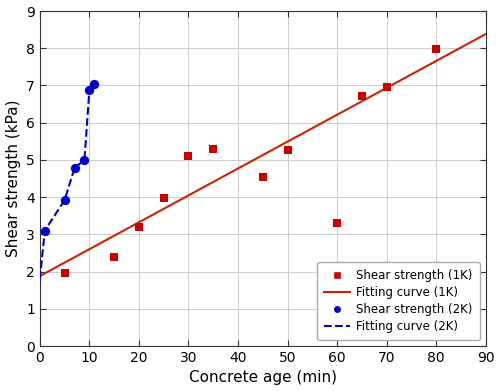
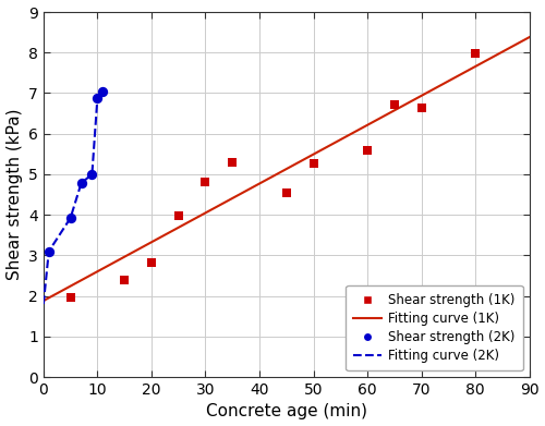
Shear strength (1K)/20: 3.20 -> 2.82
Shear strength (1K)/30: 5.10 -> 4.82
Shear strength (1K)/60: 3.30 -> 5.58
Shear strength (1K)/70: 6.95 -> 6.65
